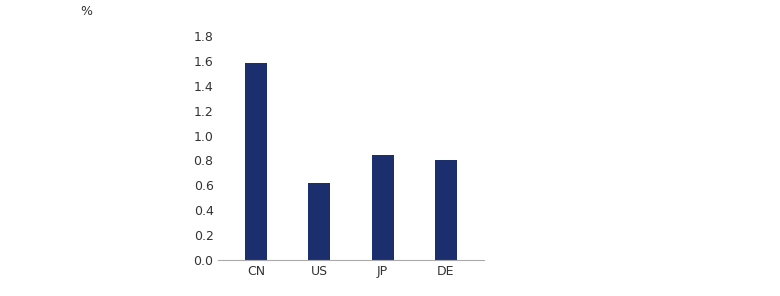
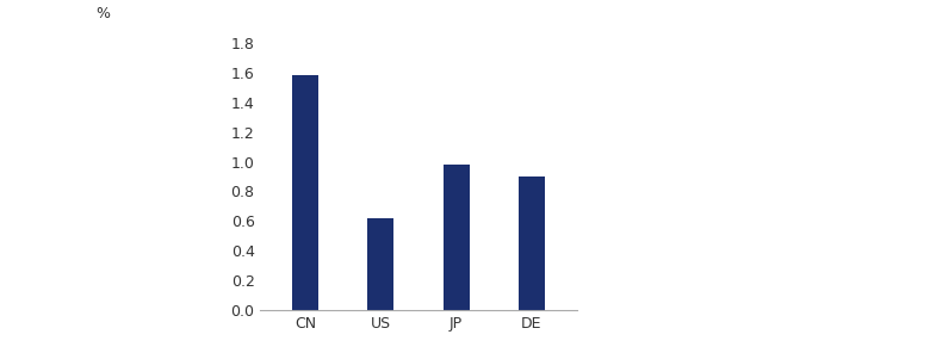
JP: 0.84 -> 0.98
DE: 0.80 -> 0.90
